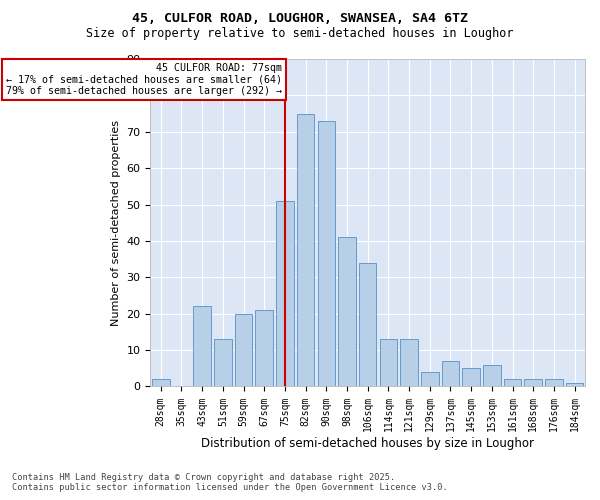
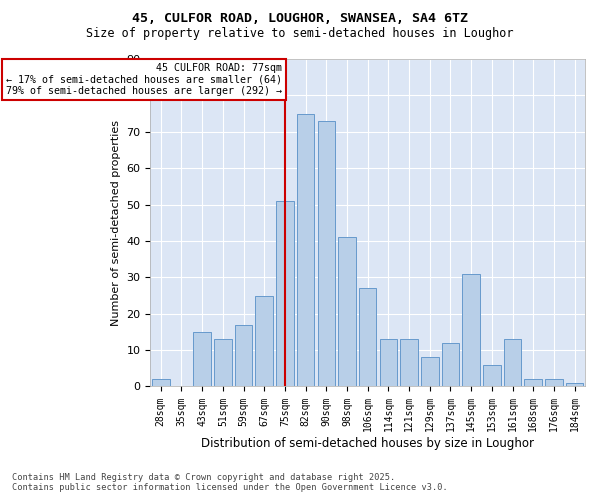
43sqm: 22 -> 15
59sqm: 20 -> 17
67sqm: 21 -> 25
106sqm: 34 -> 27
129sqm: 4 -> 8
137sqm: 7 -> 12
145sqm: 5 -> 31
161sqm: 2 -> 13
